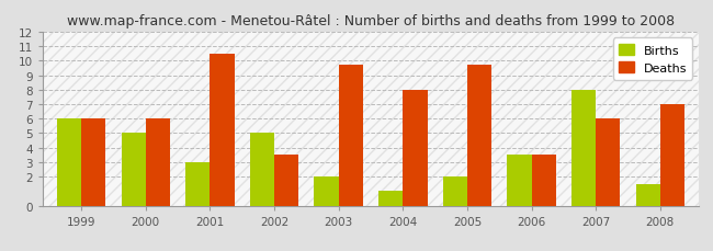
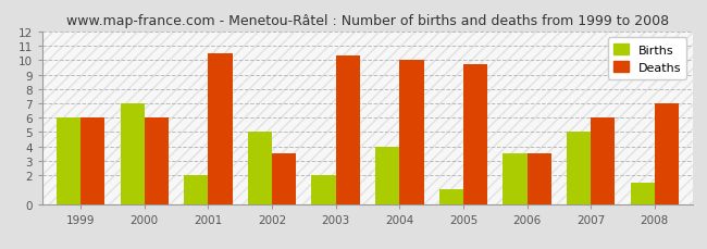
Births/2000: 5.0 -> 7.0
Births/2001: 3.0 -> 2.0
Deaths/2003: 9.8 -> 10.3
Births/2004: 1.0 -> 4.0
Deaths/2004: 8.0 -> 10.0
Births/2005: 2.0 -> 1.0
Births/2007: 8.0 -> 5.0
